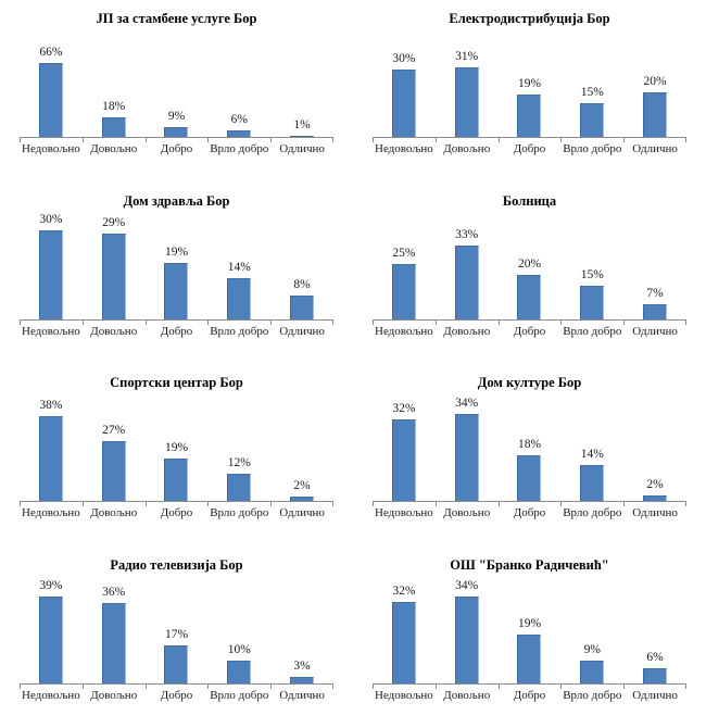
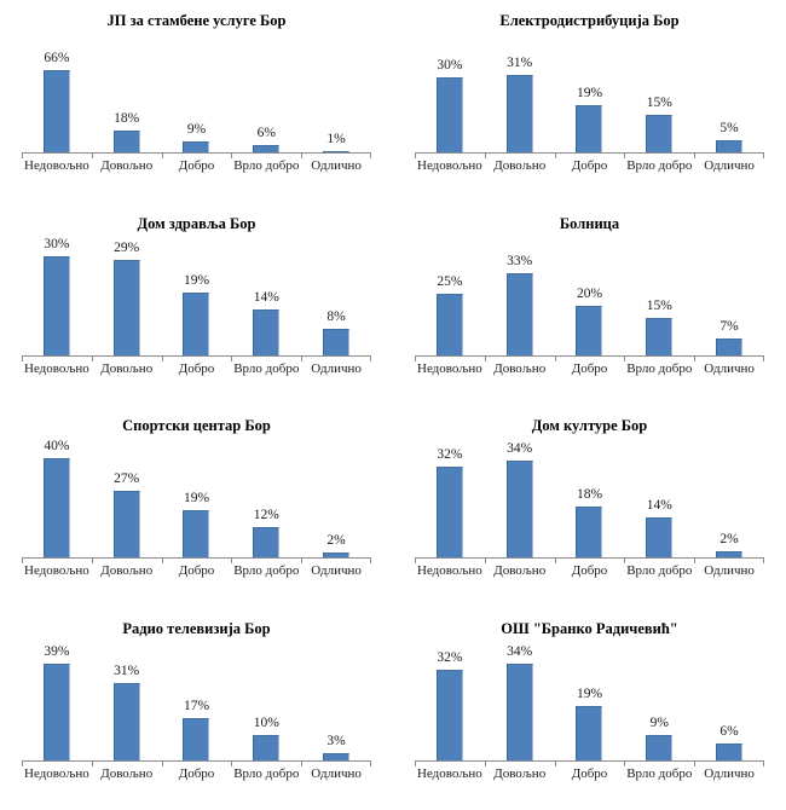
Електродистрибуција Бор/Одлично: 20% -> 5%
Спортски центар Бор/Недовољно: 38% -> 40%
Радио телевизија Бор/Довољно: 36% -> 31%
